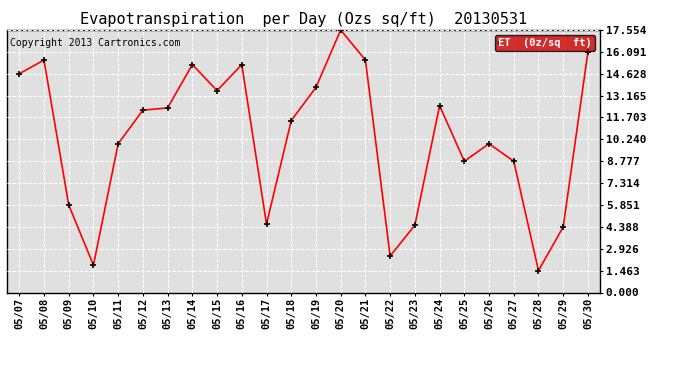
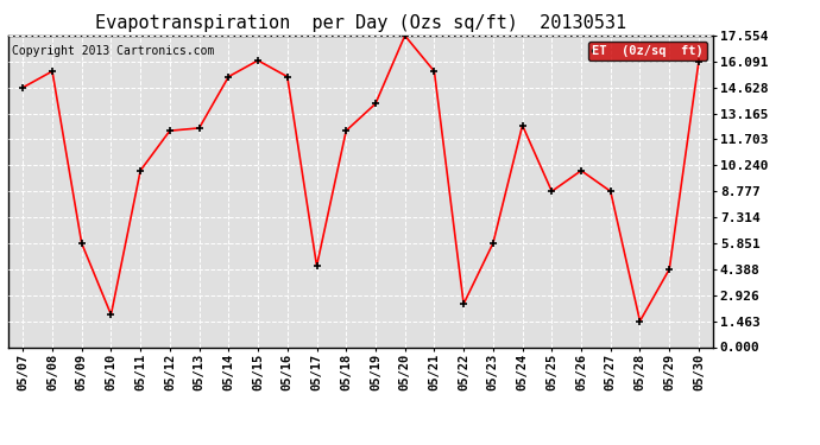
05/15: 13.5 -> 16.2
05/18: 11.5 -> 12.2
05/23: 4.5 -> 5.9
